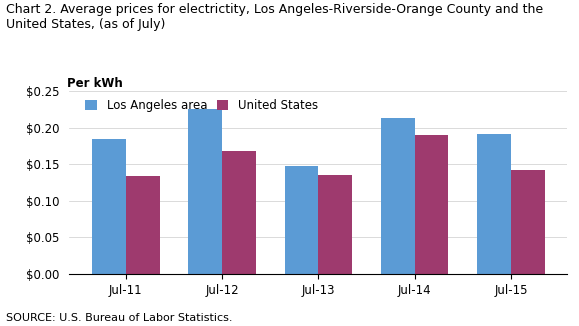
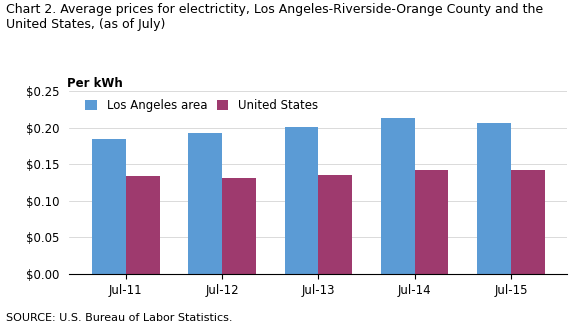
Los Angeles area/Jul-12: $0.226 -> $0.193
United States/Jul-12: $0.168 -> $0.131
Los Angeles area/Jul-13: $0.148 -> $0.201
United States/Jul-14: $0.190 -> $0.142
Los Angeles area/Jul-15: $0.192 -> $0.206
